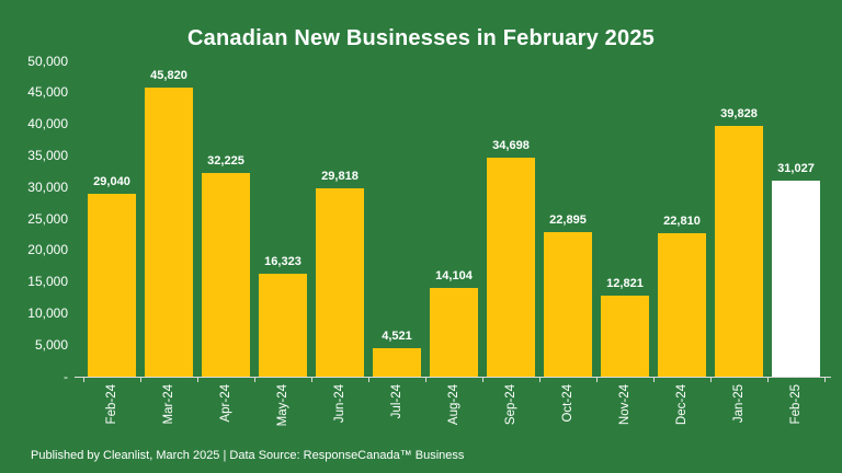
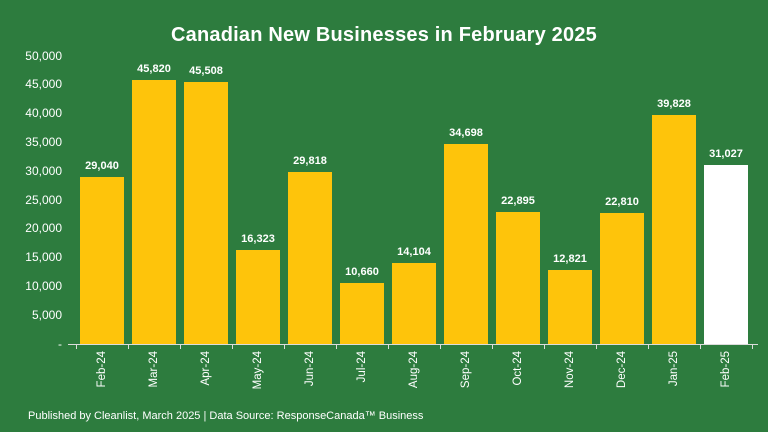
Apr-24: 32,225 -> 45,508
Jul-24: 4,521 -> 10,660
